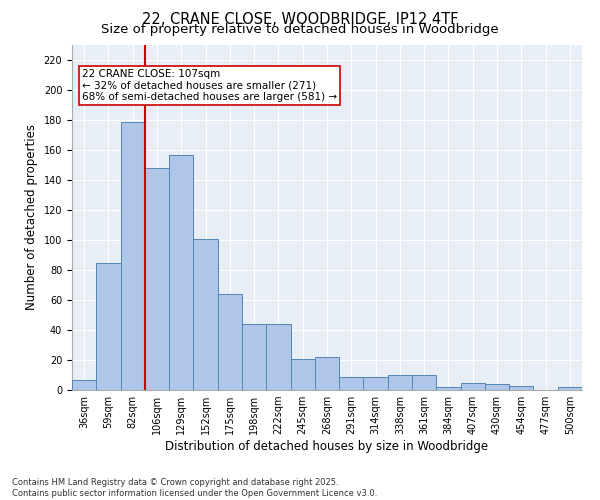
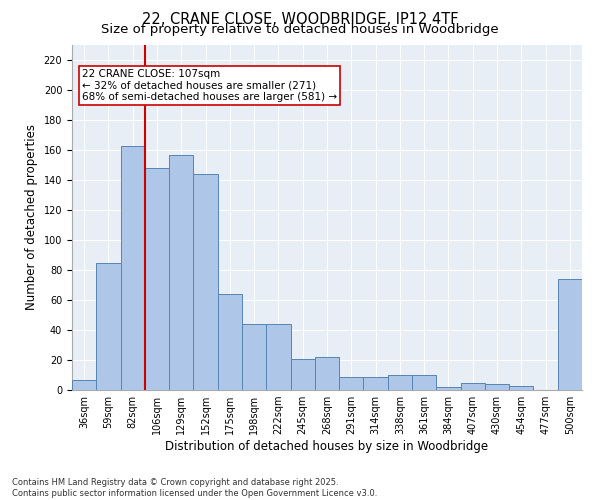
82sqm: 179 -> 163
152sqm: 101 -> 144
500sqm: 2 -> 74
